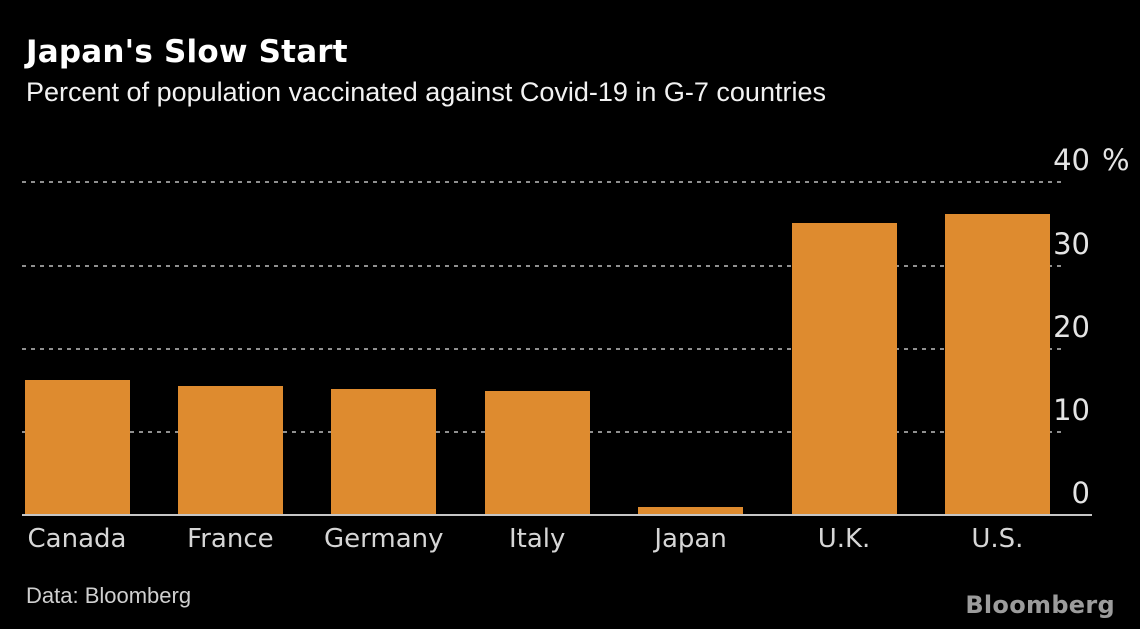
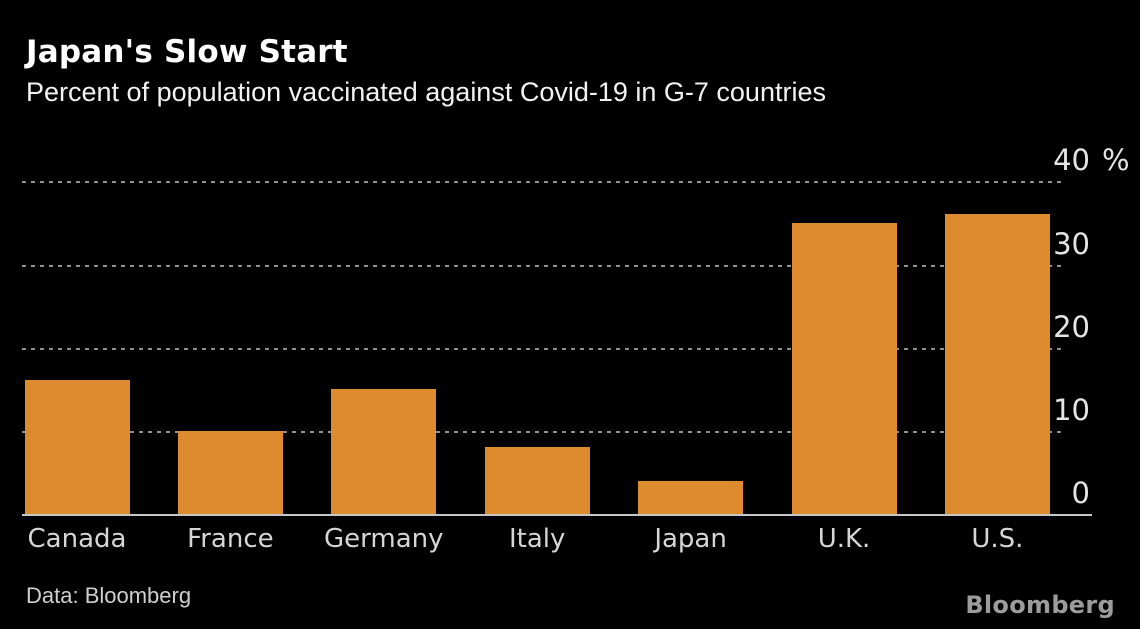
France: 15 -> 10
Italy: 15 -> 8
Japan: 1 -> 4
